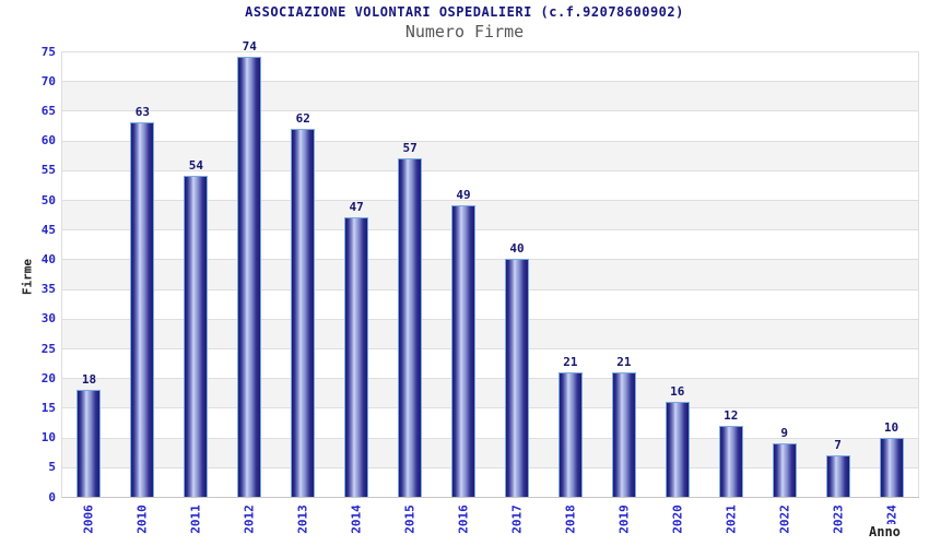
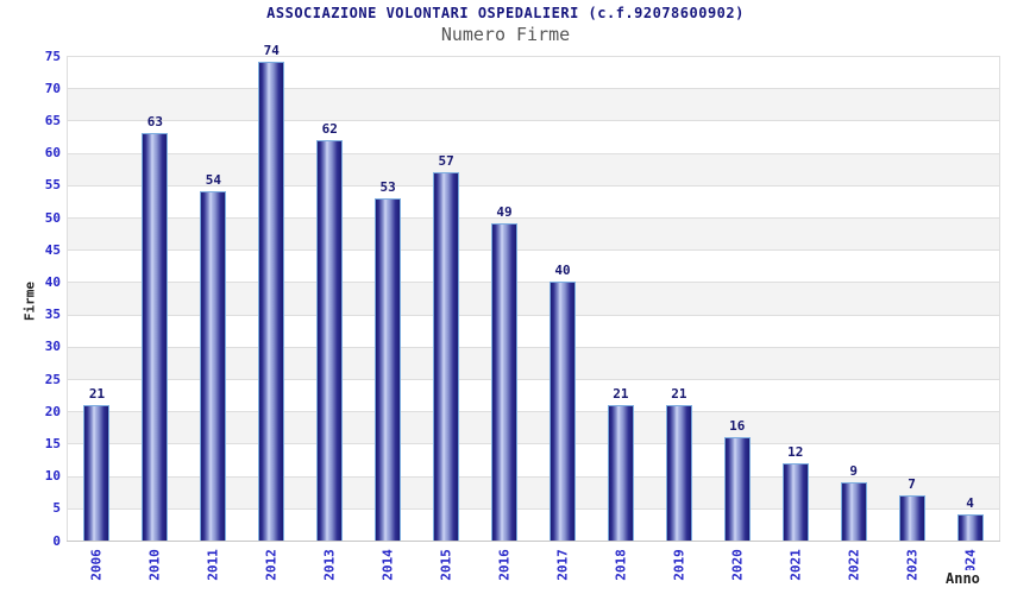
2006: 18 -> 21
2014: 47 -> 53
2024: 10 -> 4
